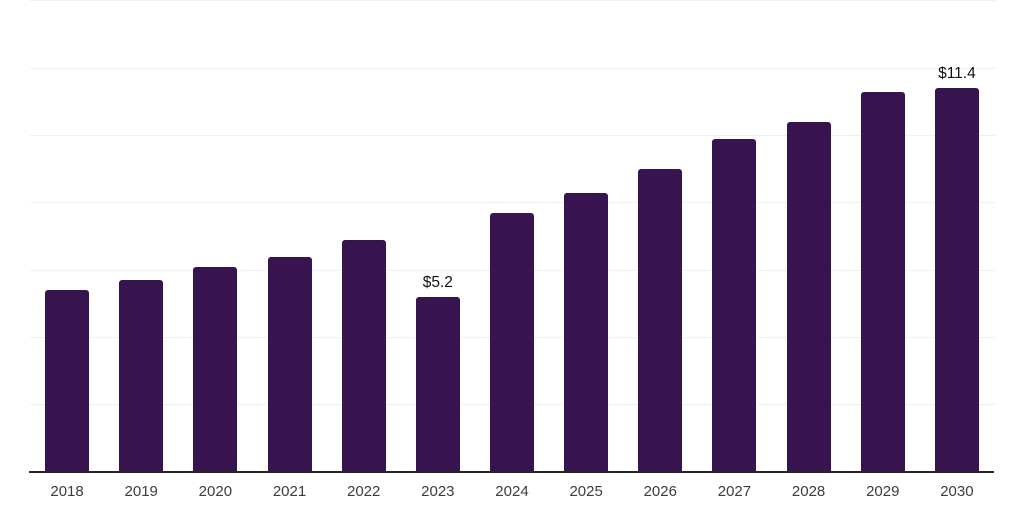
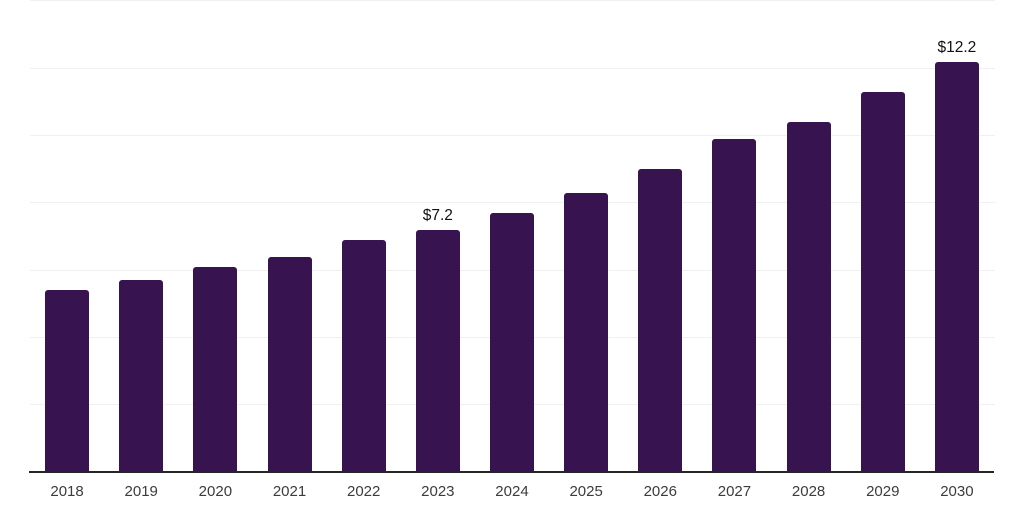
2023: $5.2 -> $7.2
2030: $11.4 -> $12.2
